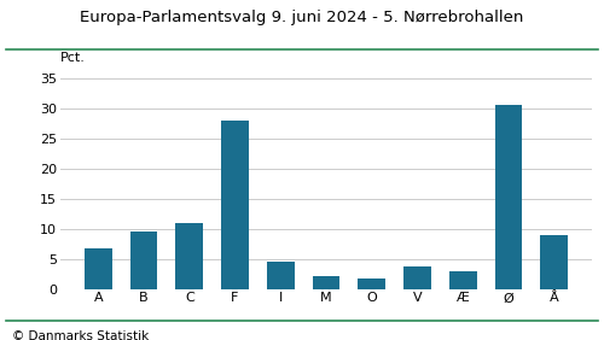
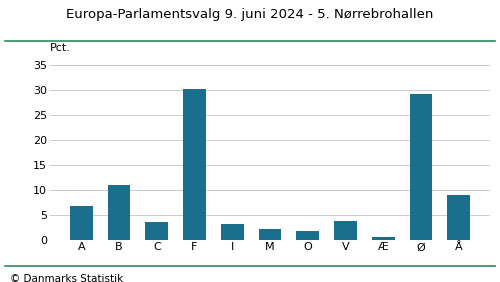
B: 9.5 -> 11.0
C: 11.0 -> 3.6
F: 28.0 -> 30.2
I: 4.5 -> 3.1
Æ: 3.0 -> 0.6
Ø: 30.5 -> 29.2
